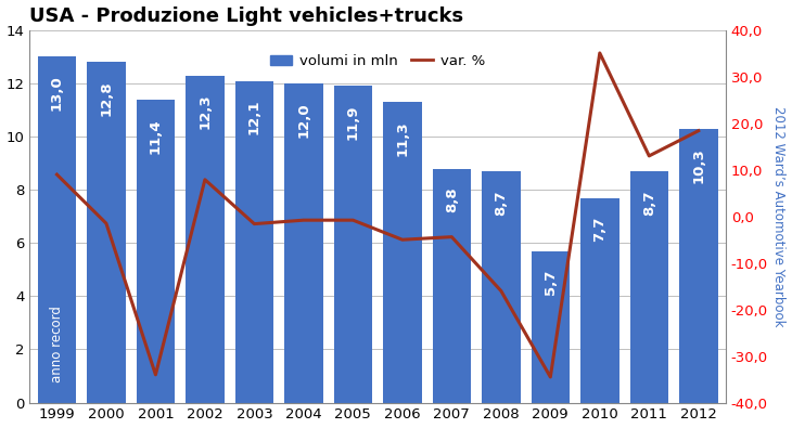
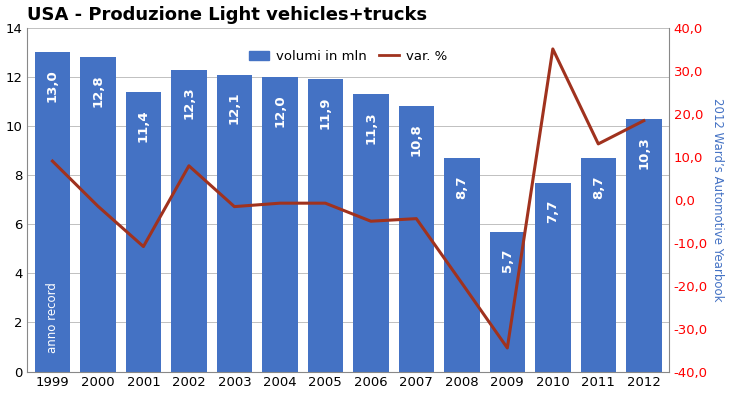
var. %/2001: -34,0 -> -10,9
volumi in mln/2007: 8,8 -> 10,8
var. %/2008: -16,0 -> -19,4
